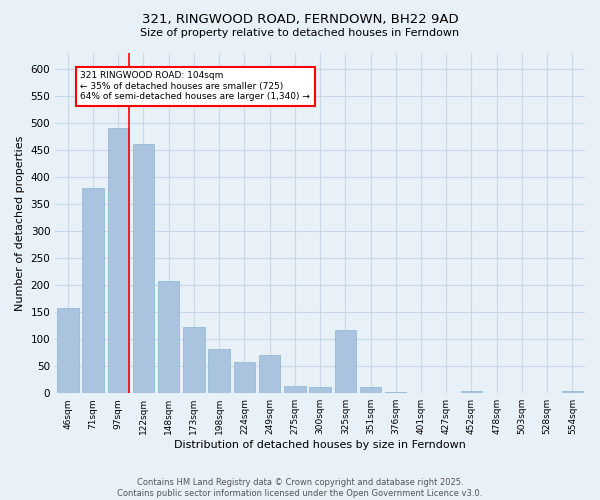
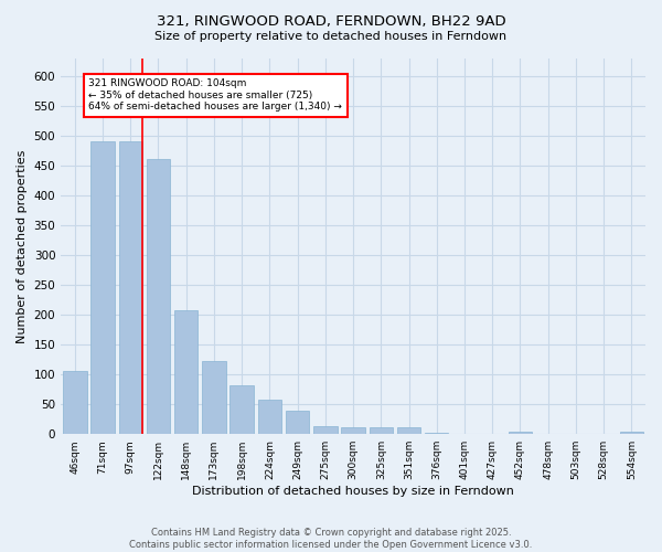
46sqm: 158 -> 105
71sqm: 380 -> 490
249sqm: 70 -> 40
325sqm: 116 -> 11
